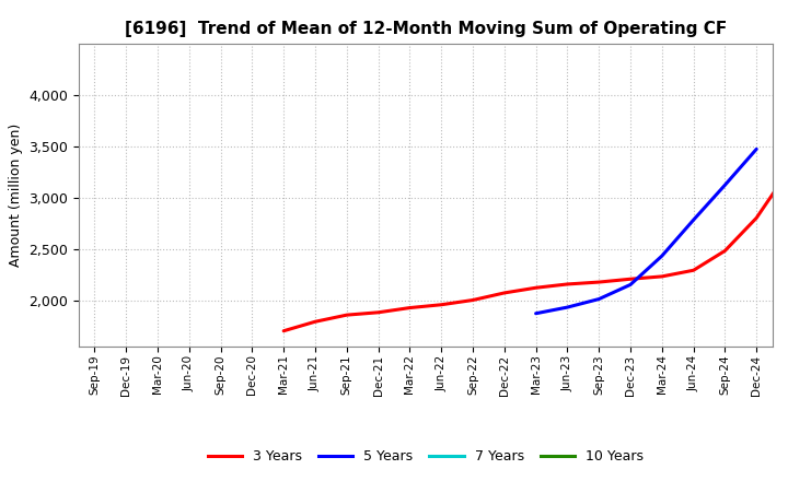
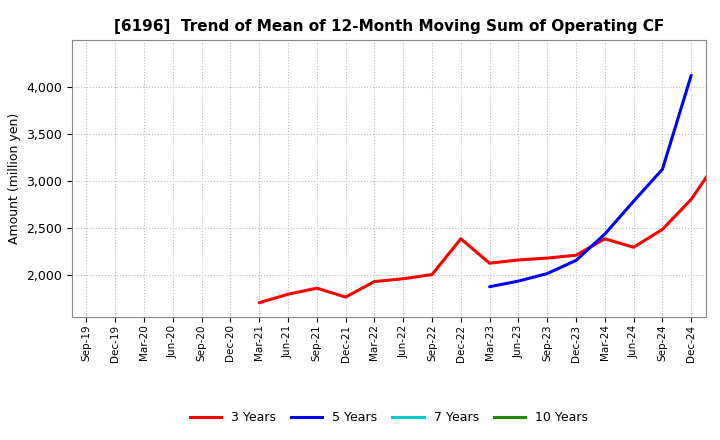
3 Years/Dec-21: 1,880 -> 1,760
3 Years/Dec-22: 2,070 -> 2,380
3 Years/Mar-24: 2,230 -> 2,380
5 Years/Dec-24: 3,470 -> 4,120
